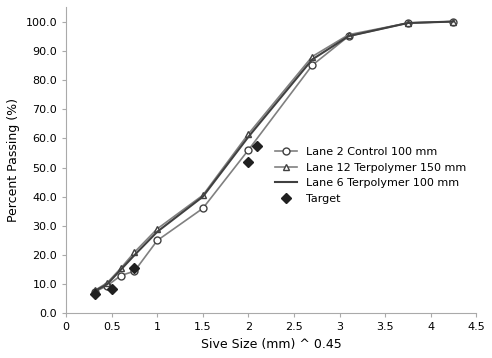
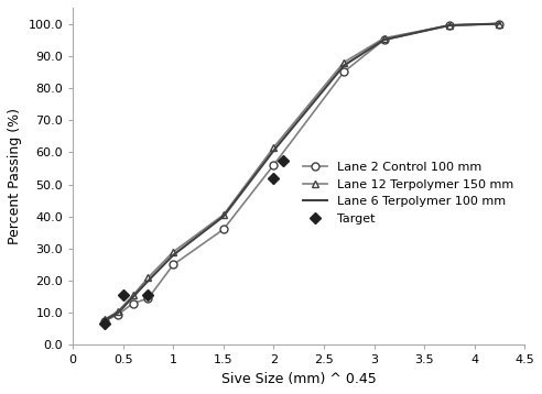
Target/0.5: 8.5 -> 15.5
